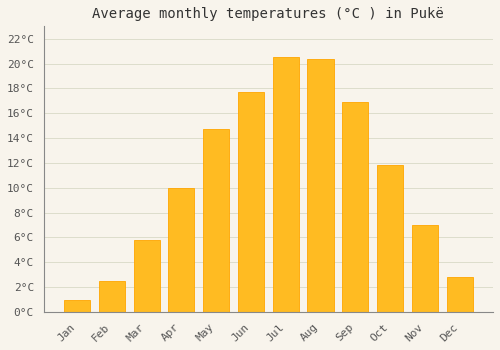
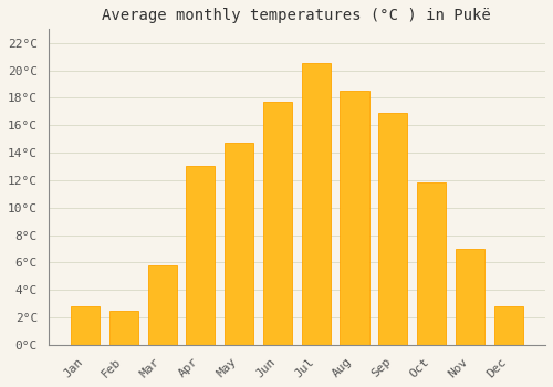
Jan: 1.0°C -> 2.8°C
Apr: 10.0°C -> 13.0°C
Aug: 20.4°C -> 18.5°C
